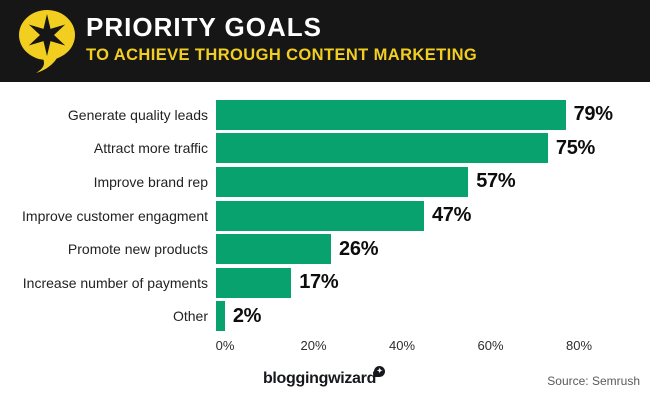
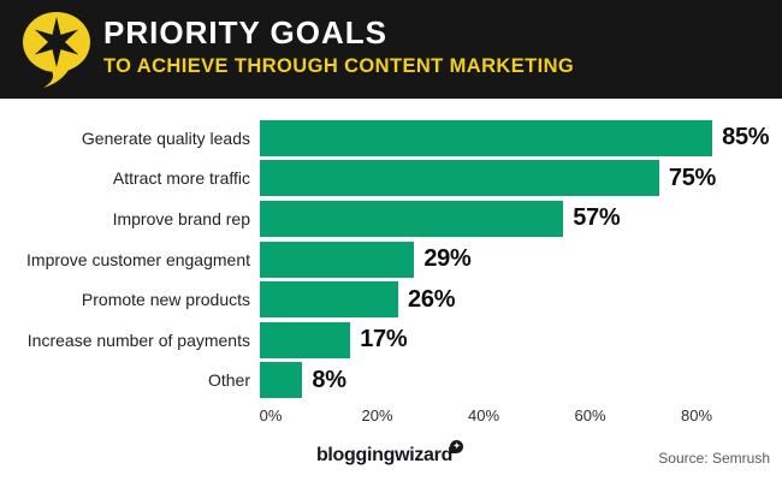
Generate quality leads: 79% -> 85%
Improve customer engagment: 47% -> 29%
Other: 2% -> 8%
